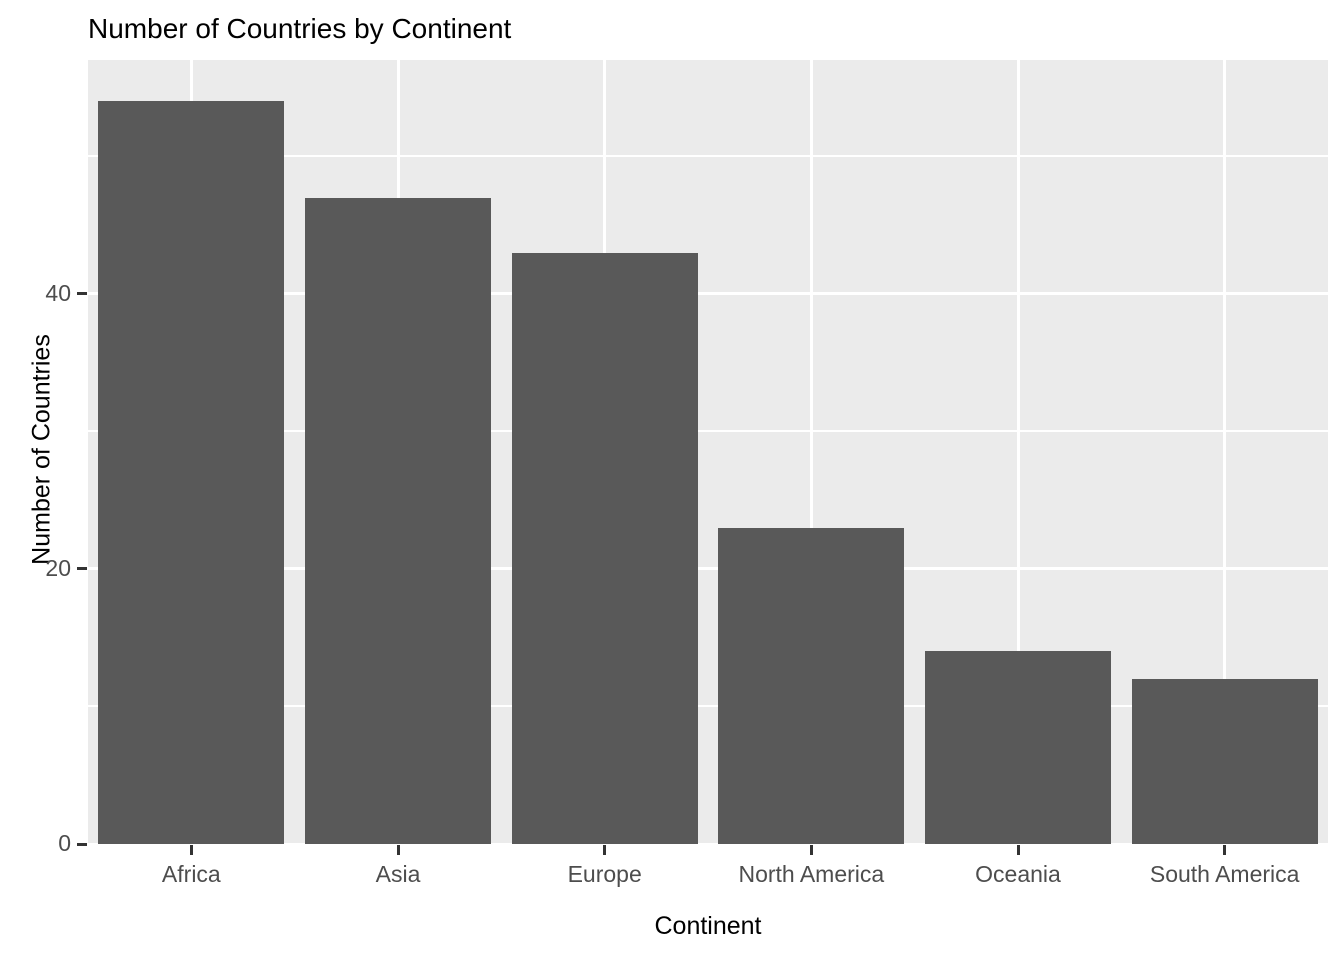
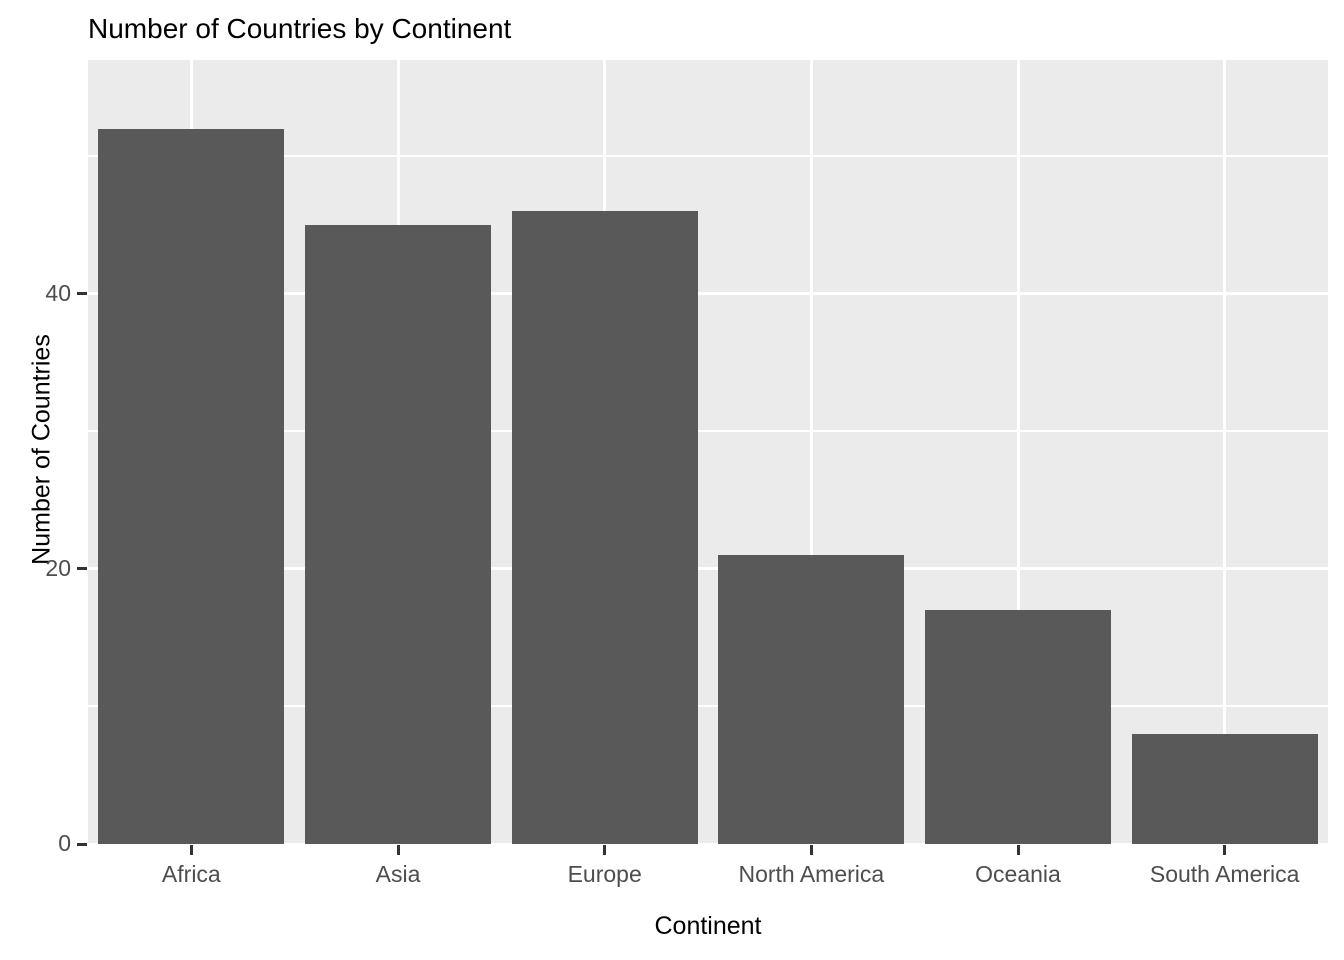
Africa: 54 -> 52
Asia: 47 -> 45
Europe: 43 -> 46
North America: 23 -> 21
Oceania: 14 -> 17
South America: 12 -> 8
